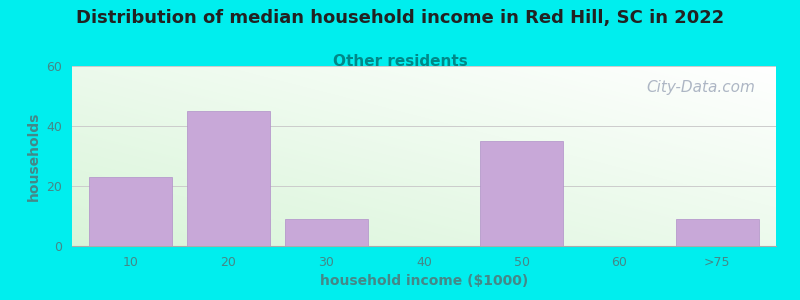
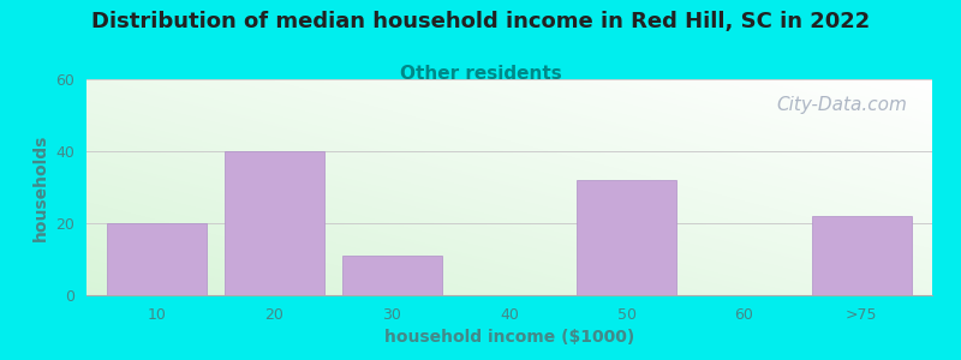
10: 23 -> 20
20: 45 -> 40
30: 9 -> 11
50: 35 -> 32
>75: 9 -> 22
